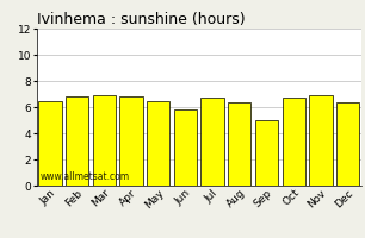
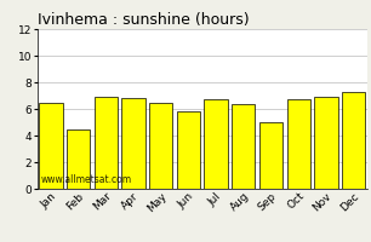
Feb: 6.8 -> 4.5
Dec: 6.4 -> 7.3
